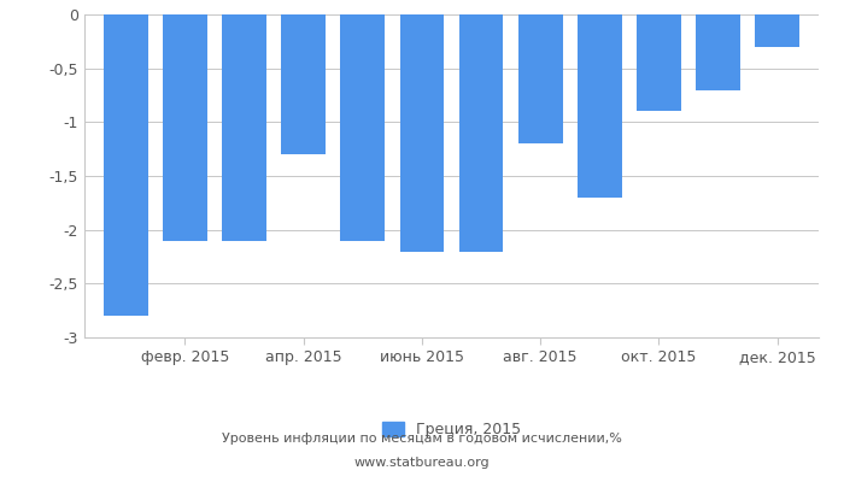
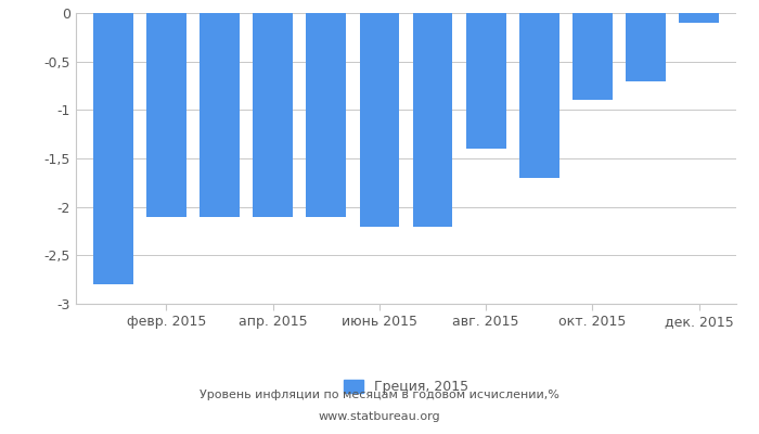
апр. 2015: -1,3 -> -2,1
авг. 2015: -1,2 -> -1,4
дек. 2015: -0,3 -> -0,1
